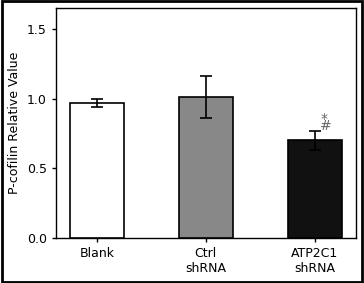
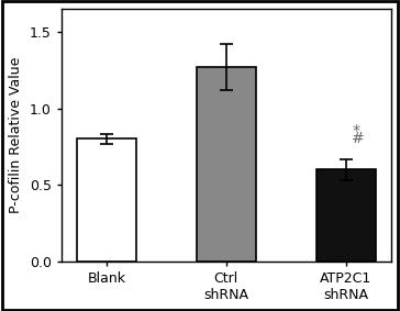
Blank: 0.97 -> 0.80
Ctrl shRNA: 1.01 -> 1.27
ATP2C1 shRNA: 0.70 -> 0.60
